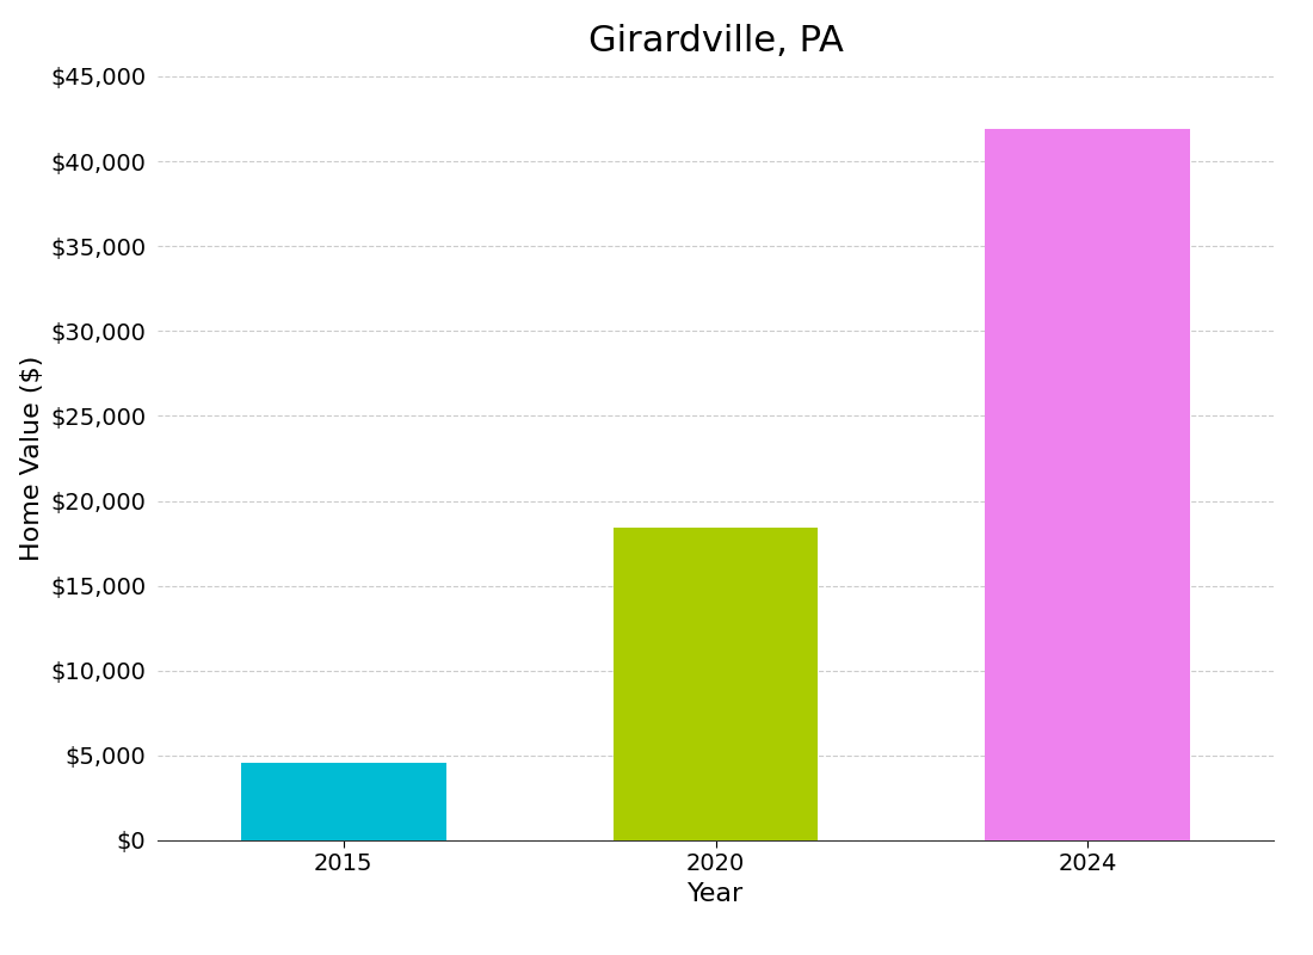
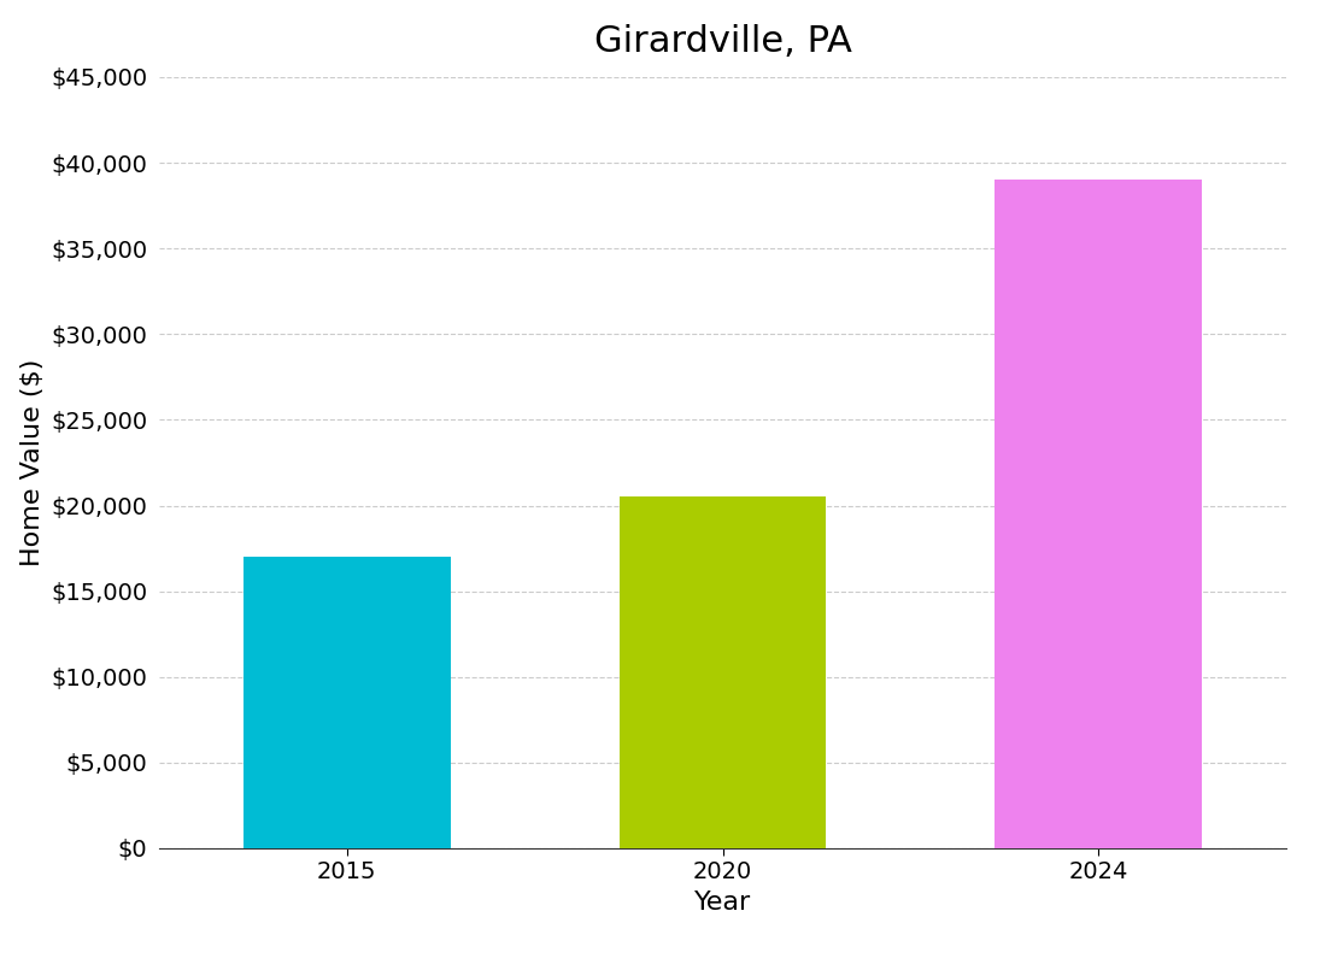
2015: $4,600 -> $17,000
2020: $18,400 -> $20,500
2024: $41,900 -> $39,000
